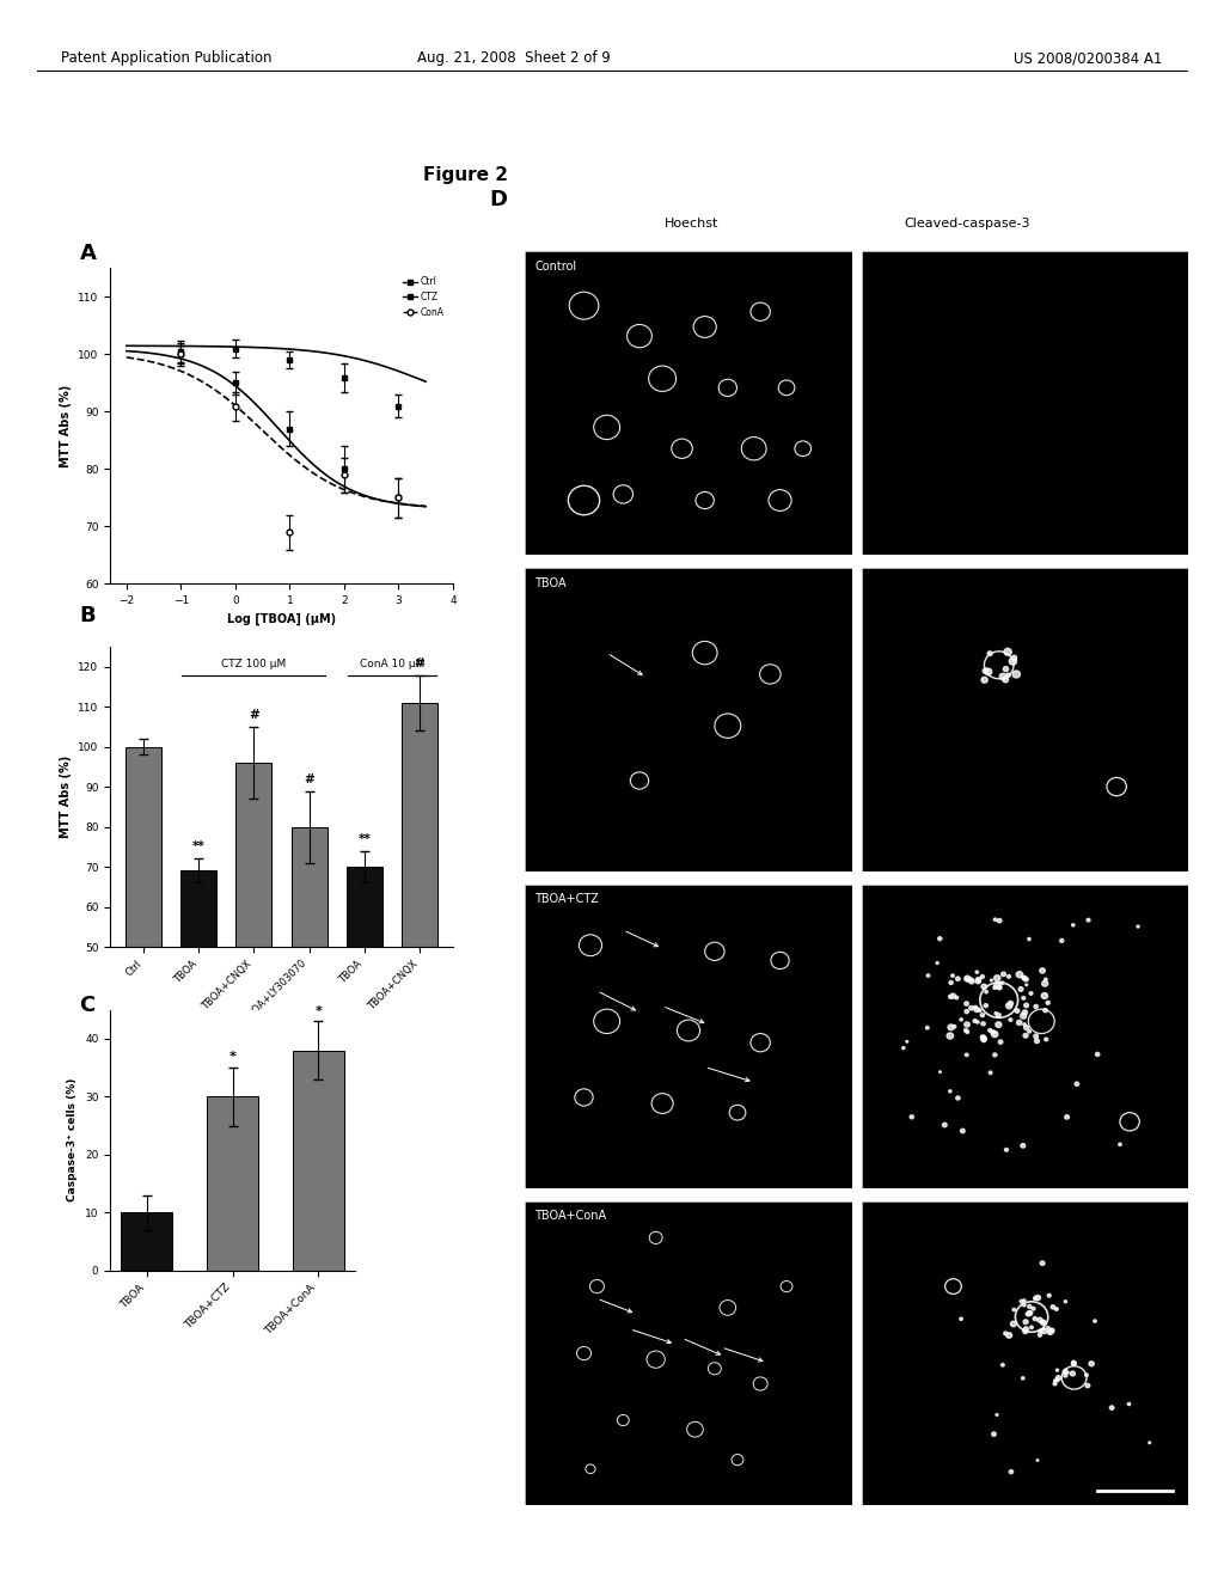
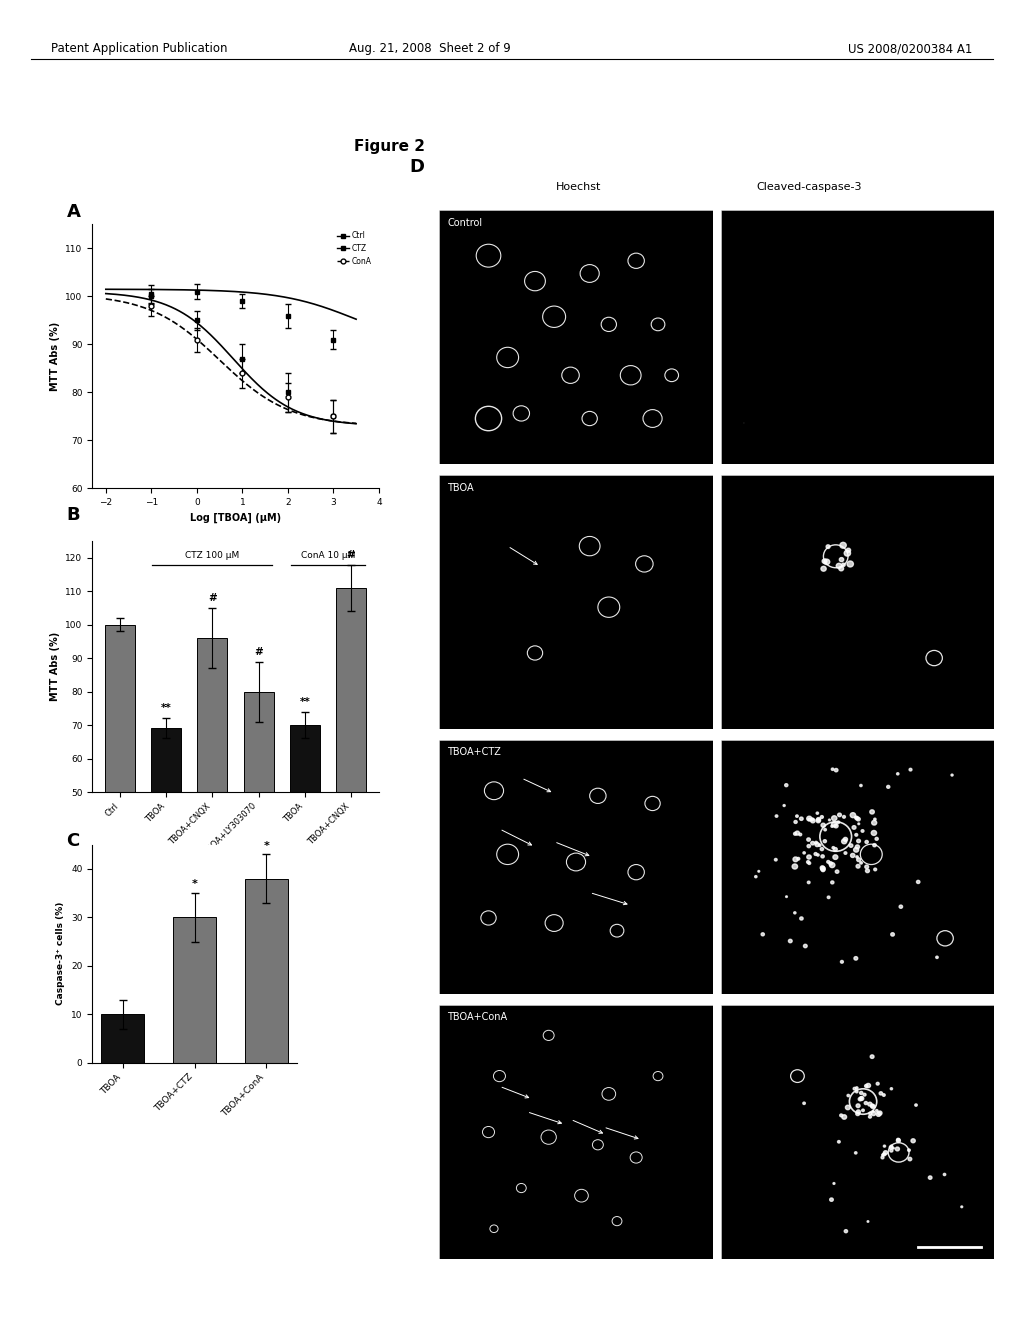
ConA/−1: 100 -> 98
ConA/1: 69 -> 84
